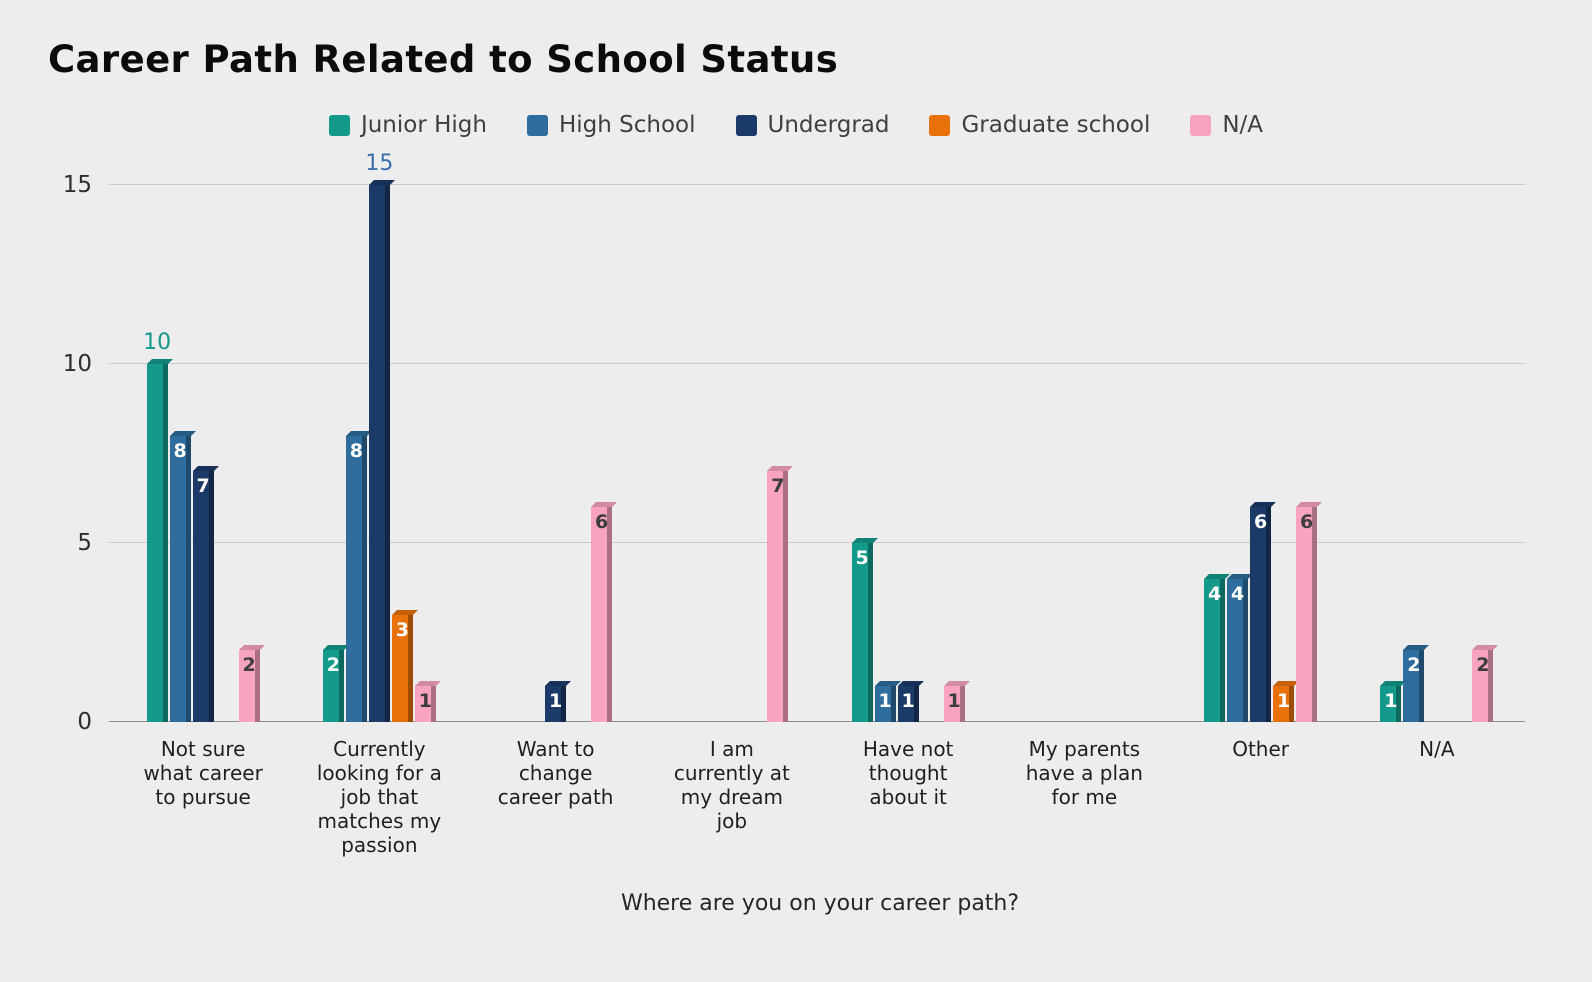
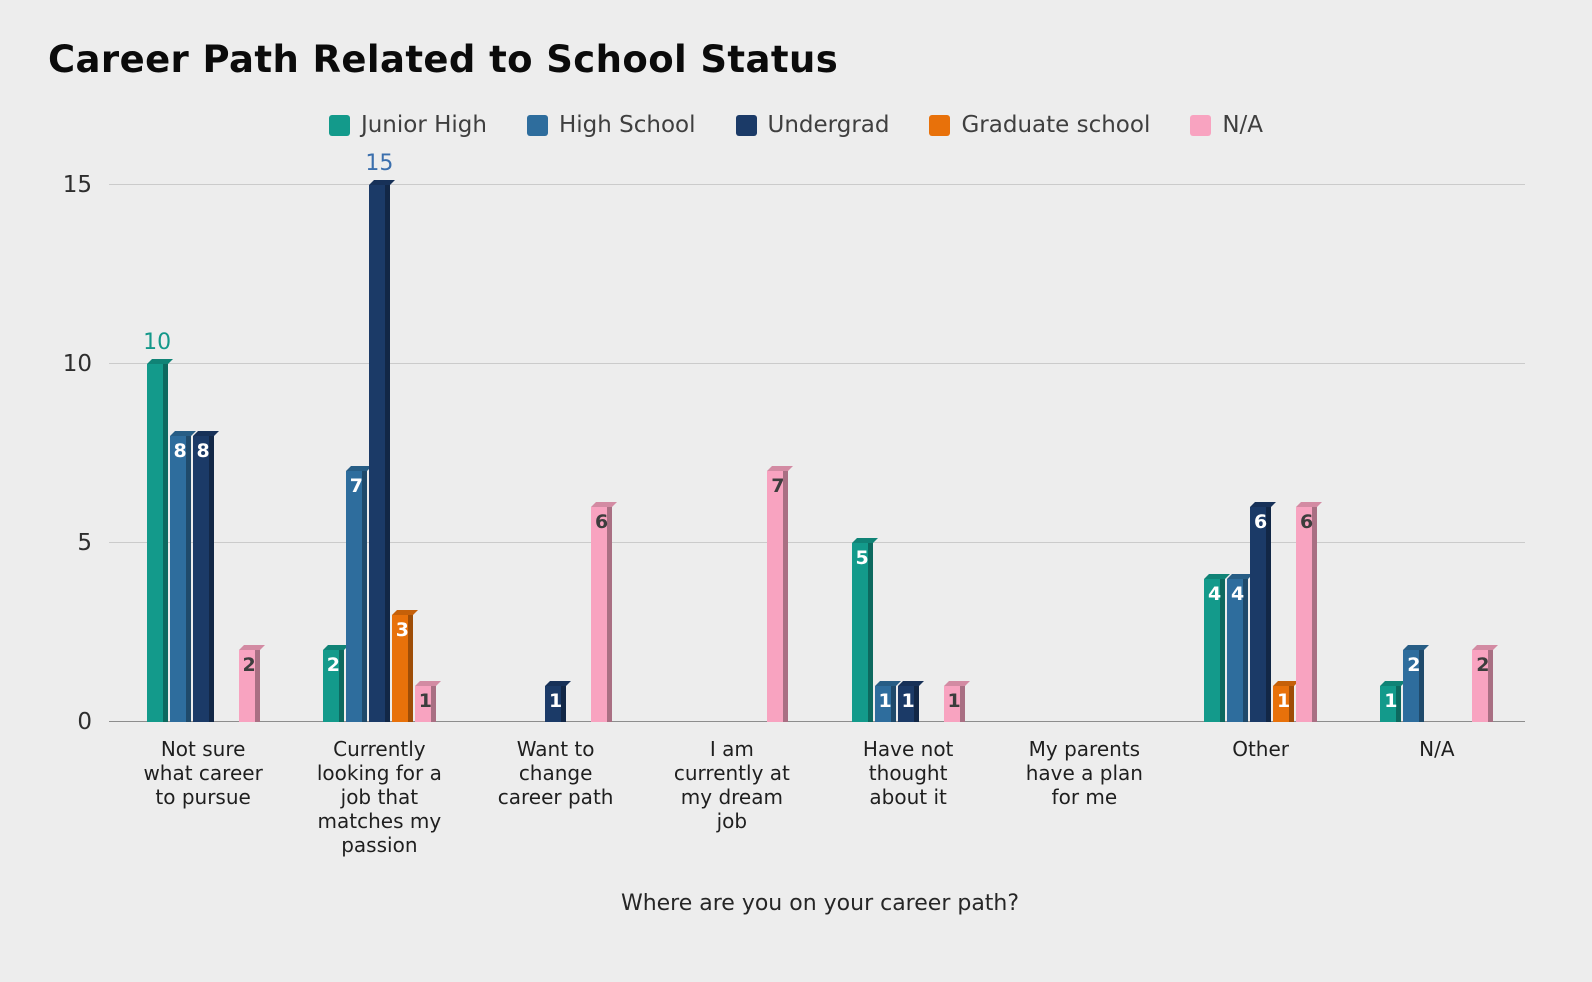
Undergrad/Not sure what career to pursue: 7 -> 8
High School/Currently looking for a job that matches my passion: 8 -> 7
